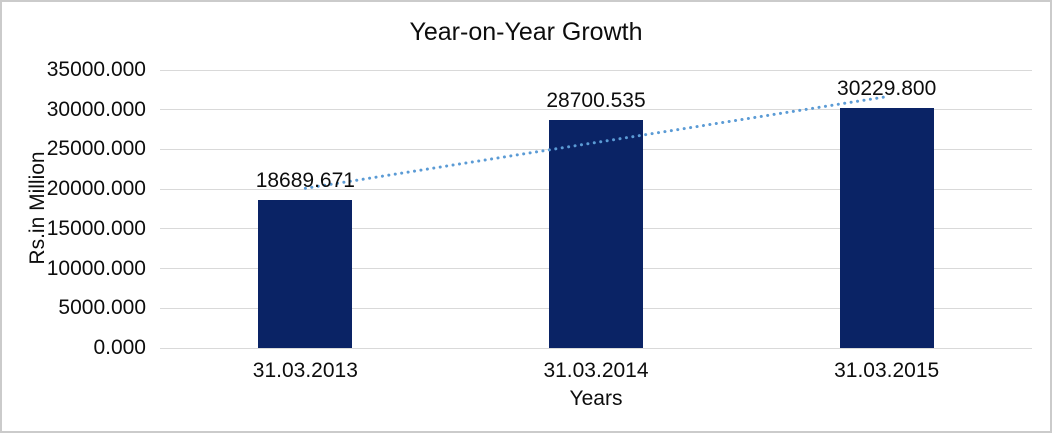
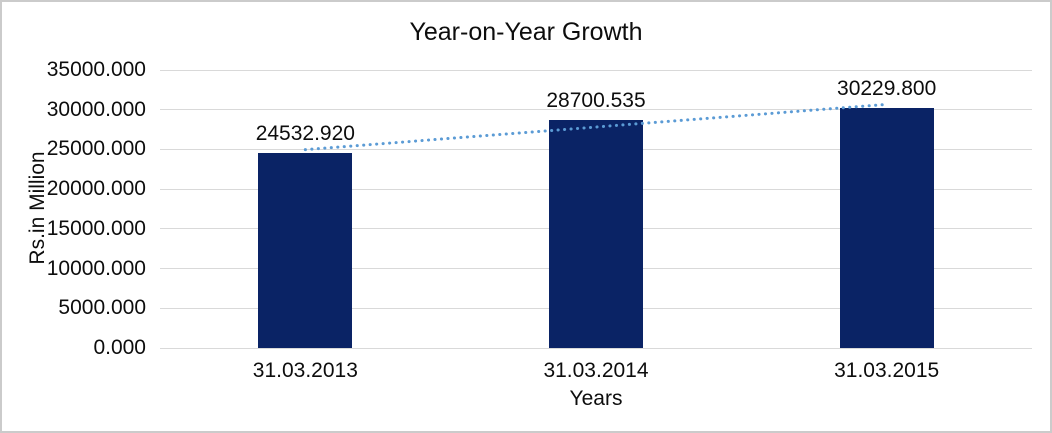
31.03.2013: 18689.671 -> 24532.920
